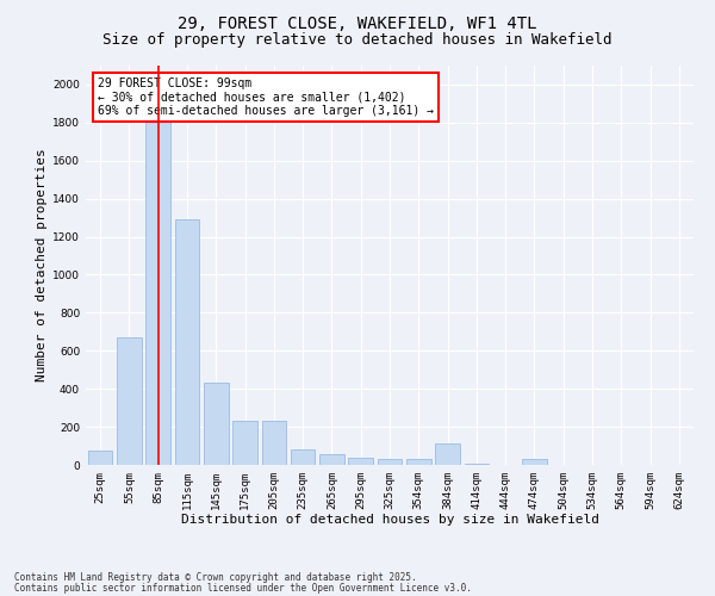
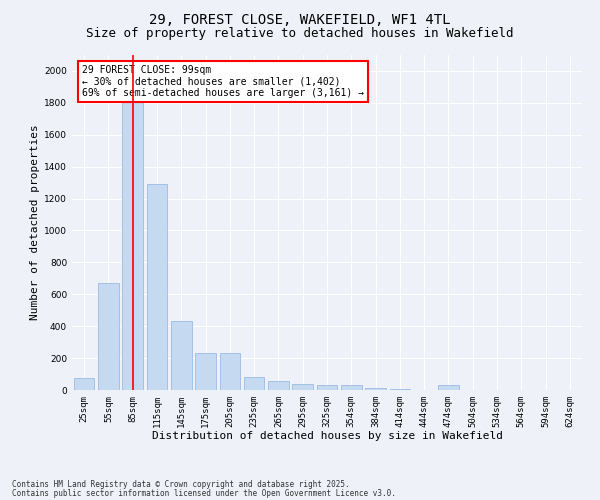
384sqm: 110 -> 10
